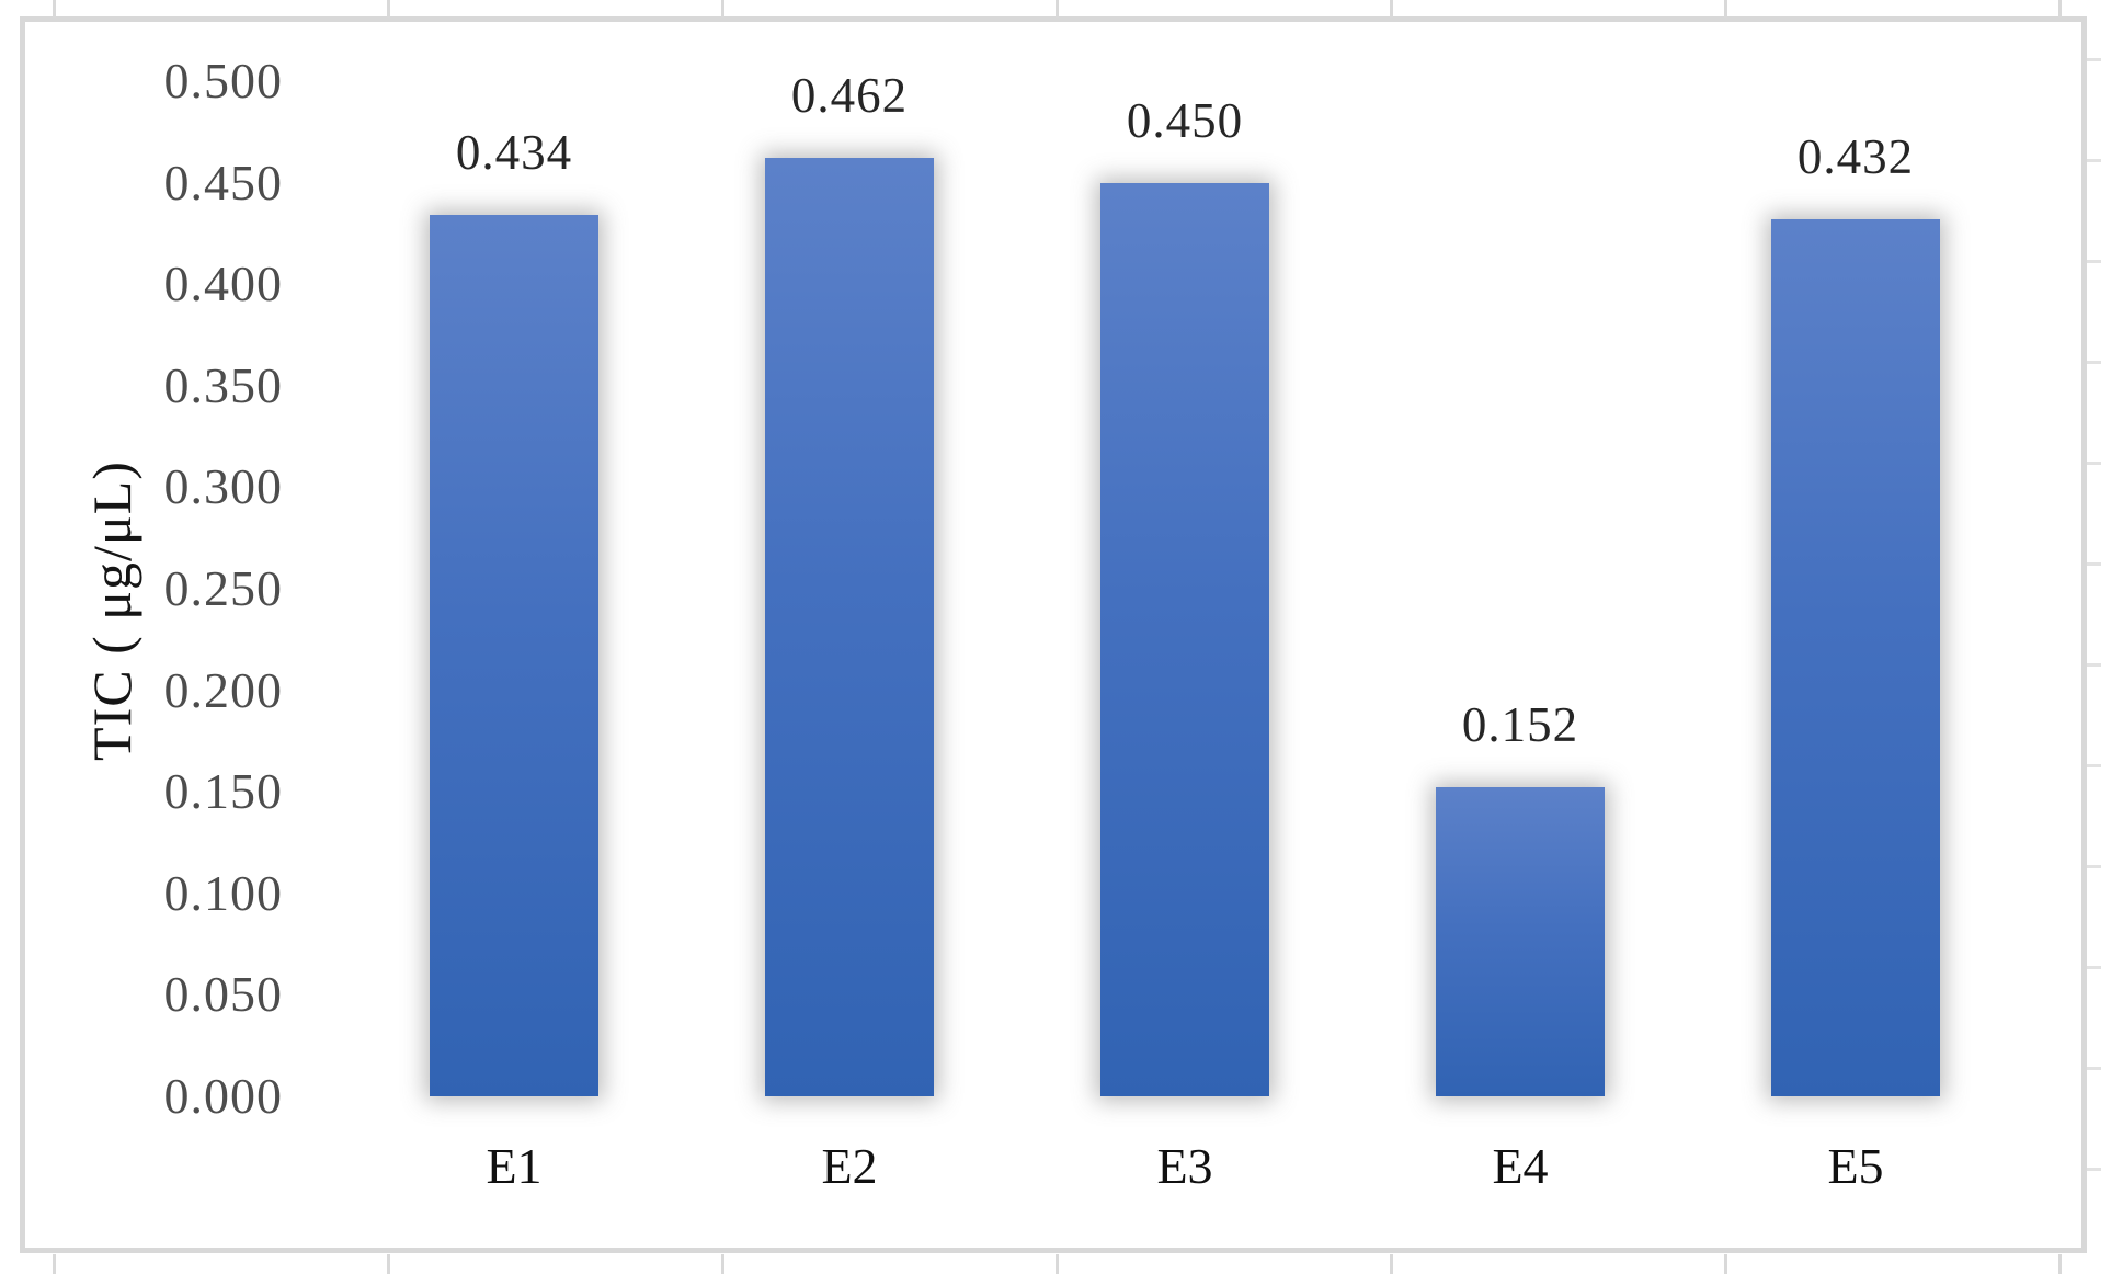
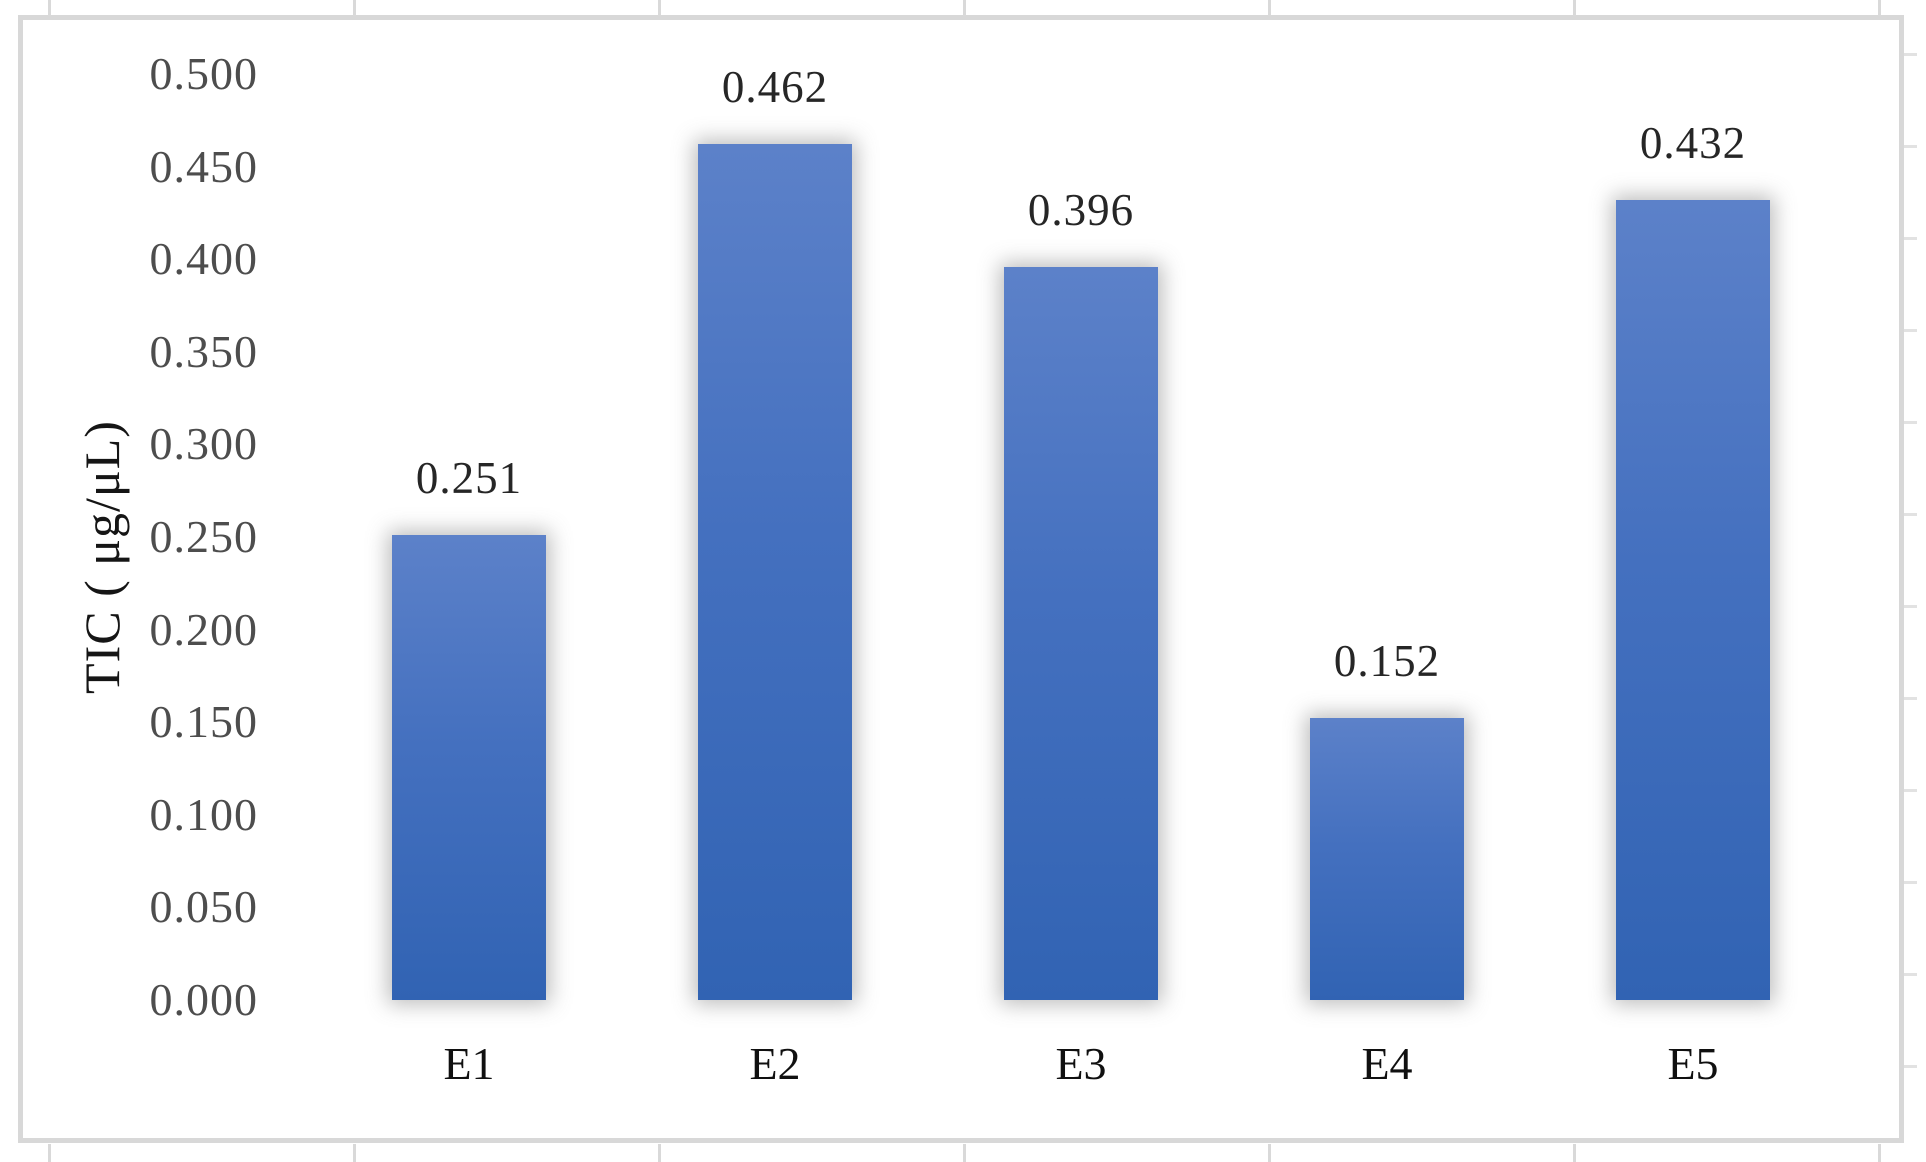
E1: 0.434 -> 0.251
E3: 0.450 -> 0.396
